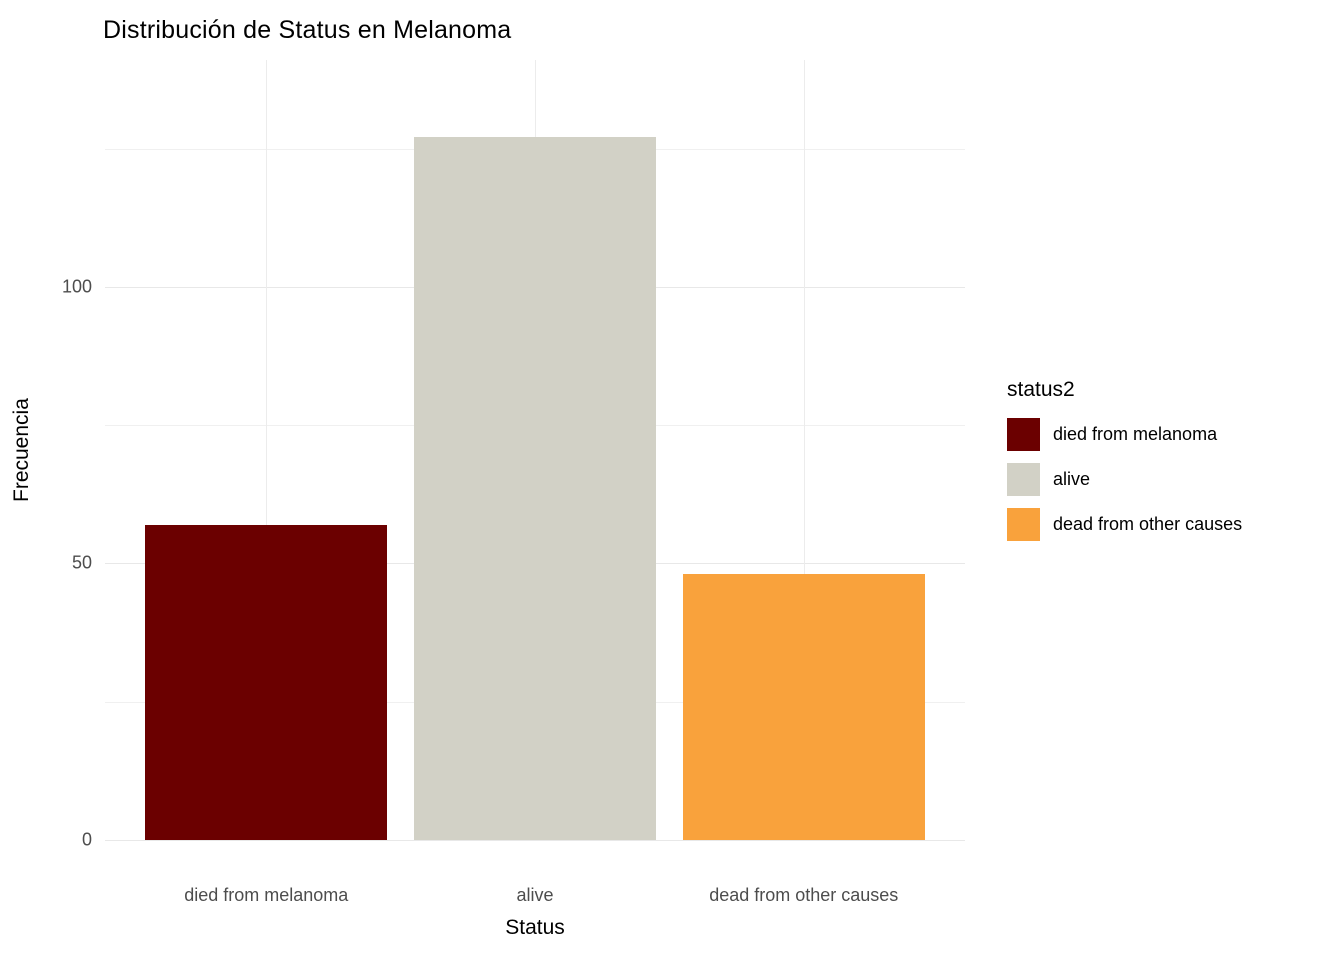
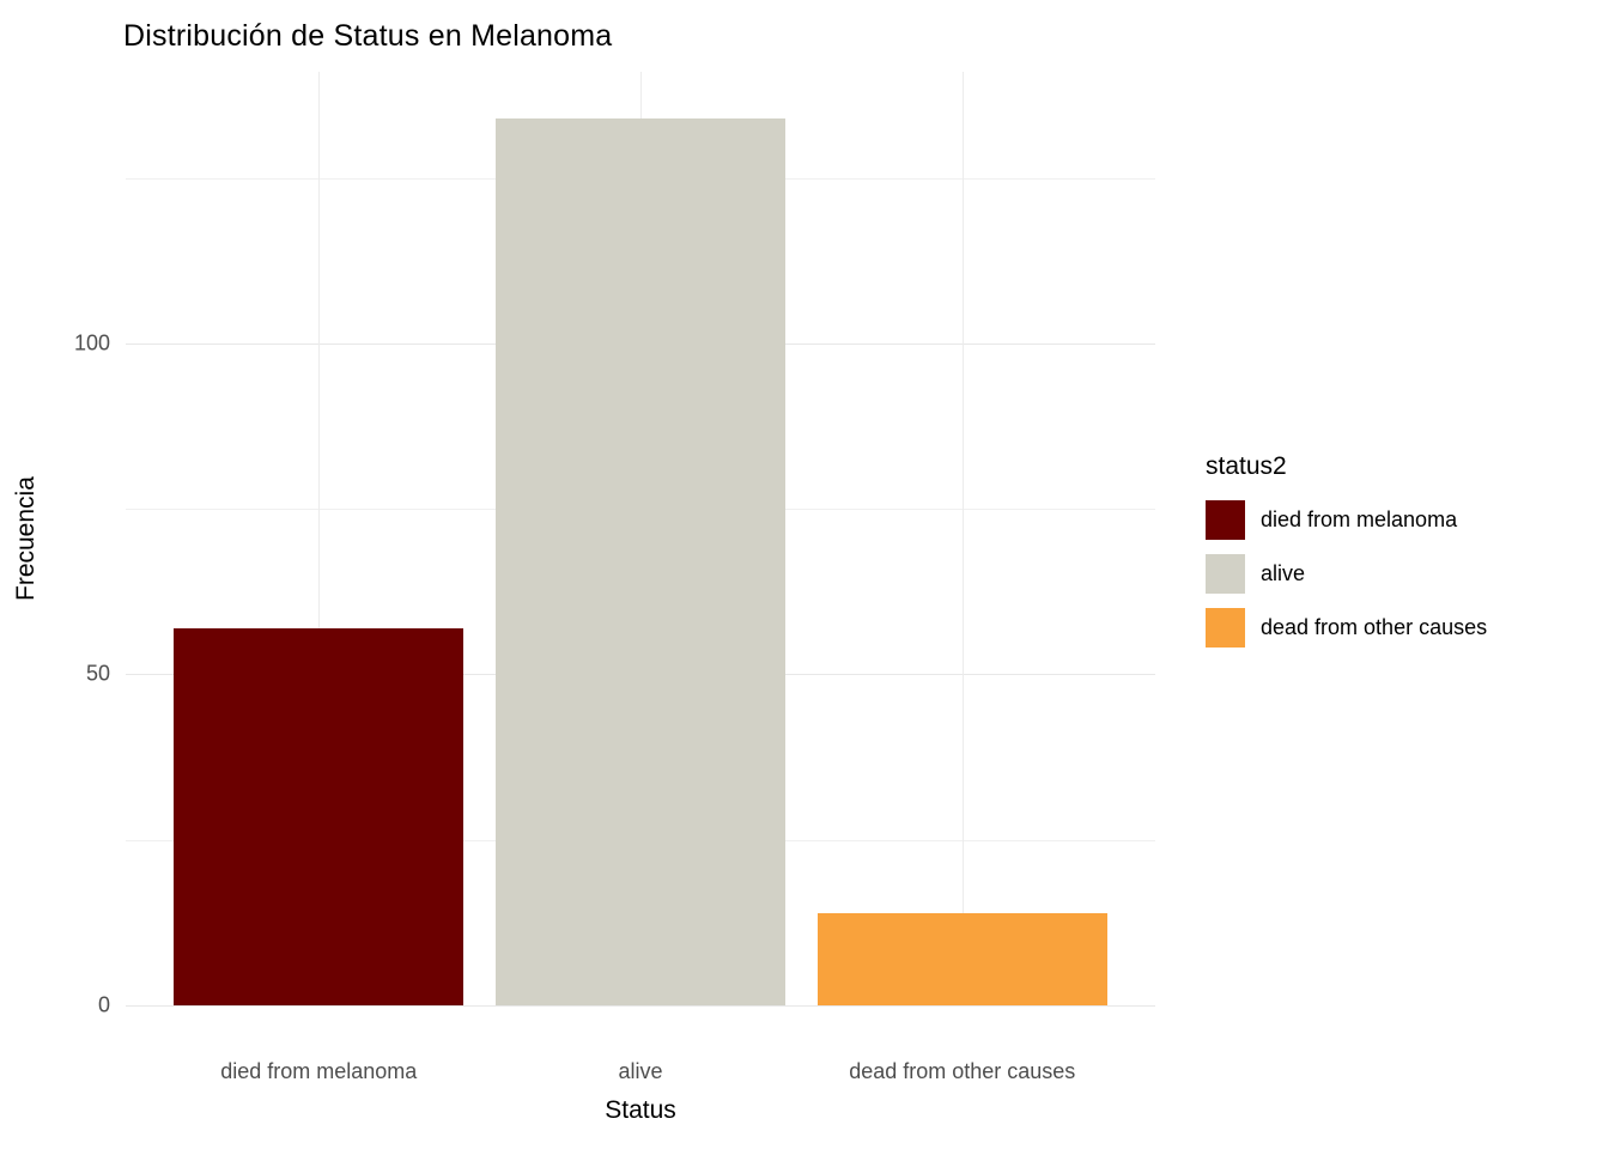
alive: 127 -> 134
dead from other causes: 48 -> 14
